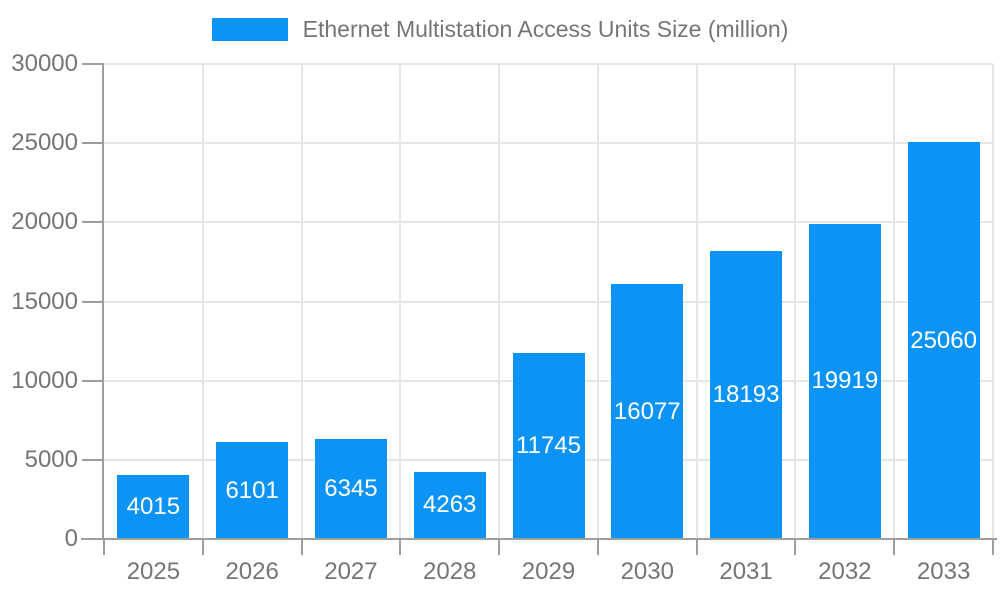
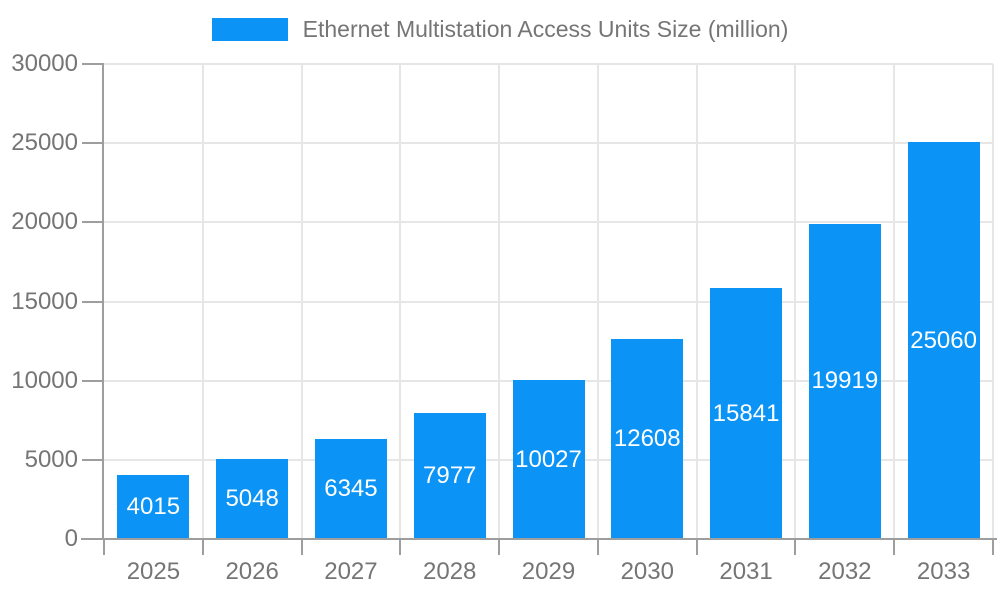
2026: 6101 -> 5048
2028: 4263 -> 7977
2029: 11745 -> 10027
2030: 16077 -> 12608
2031: 18193 -> 15841
